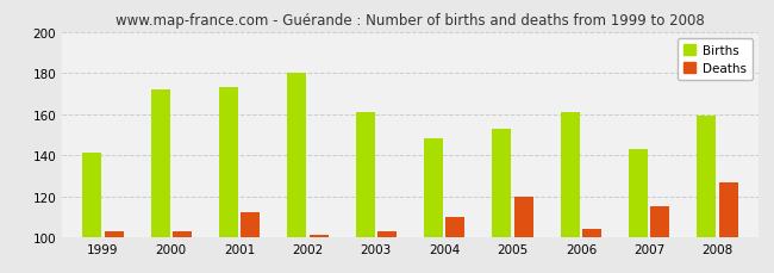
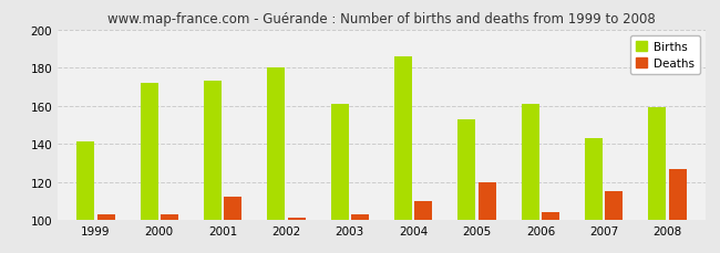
Births/2004: 148 -> 186
